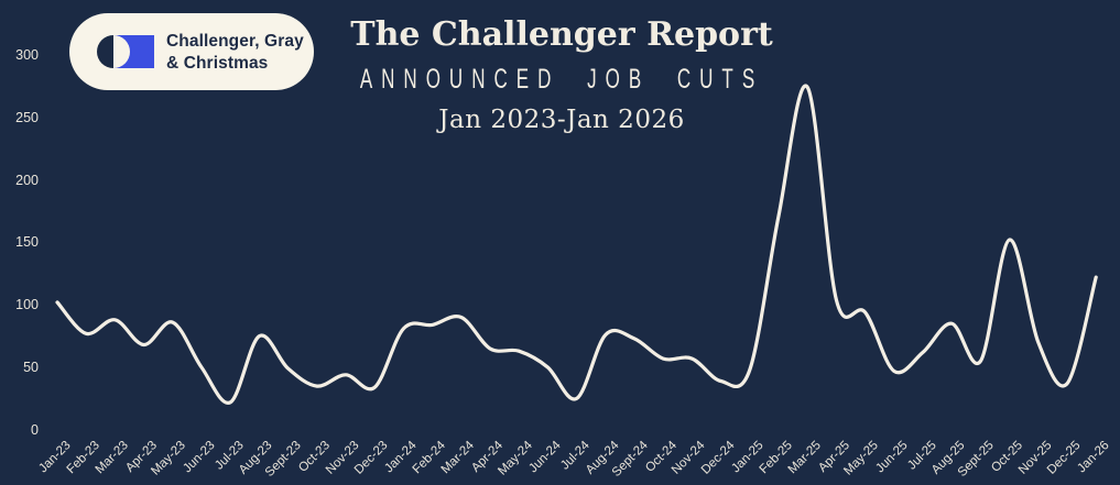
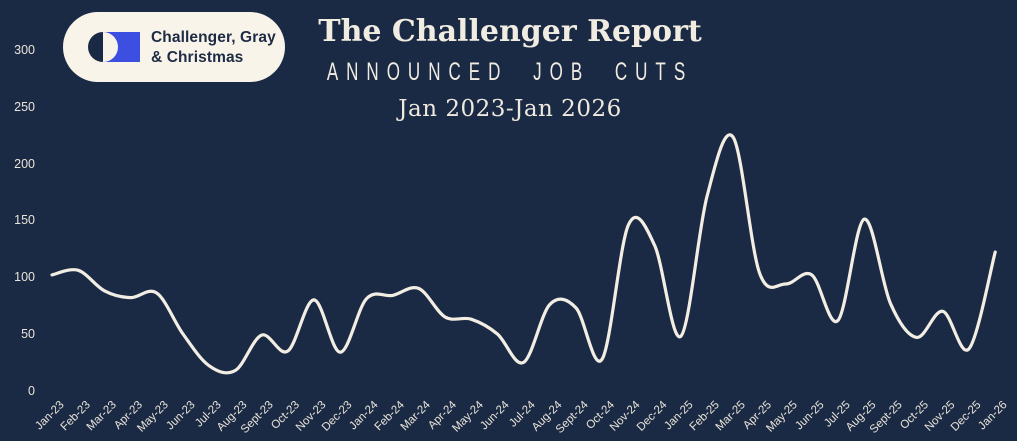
Feb-23: 78 -> 107
Apr-23: 69 -> 83
Aug-23: 76 -> 19
Nov-23: 45 -> 81
Oct-24: 58 -> 29
Nov-24: 58 -> 147
Dec-24: 40 -> 129
Mar-25: 275 -> 224
Jun-25: 48 -> 103
Aug-25: 86 -> 152
Sept-25: 56 -> 78
Oct-25: 153 -> 48
